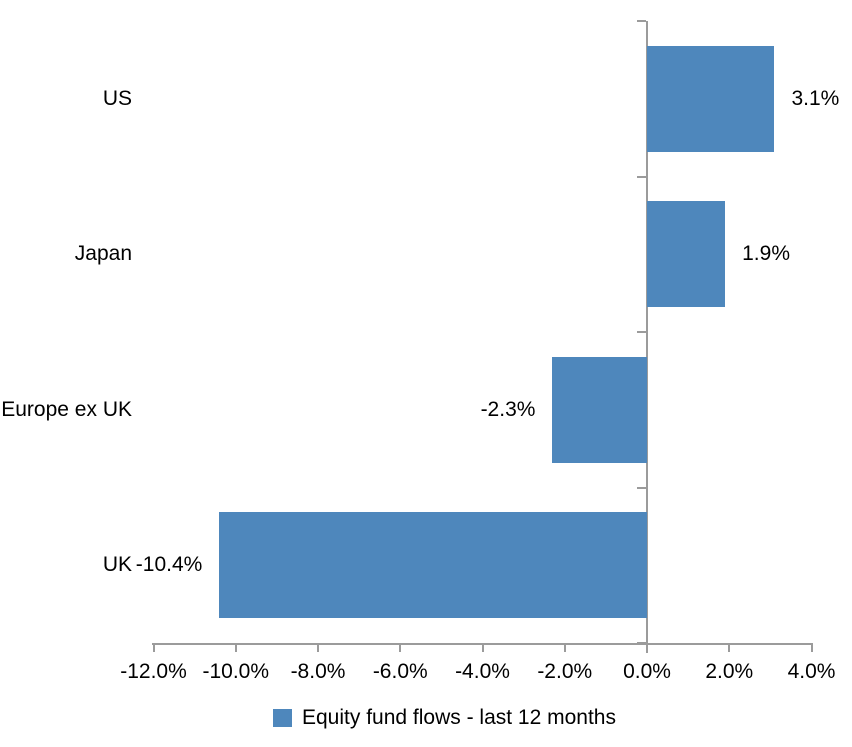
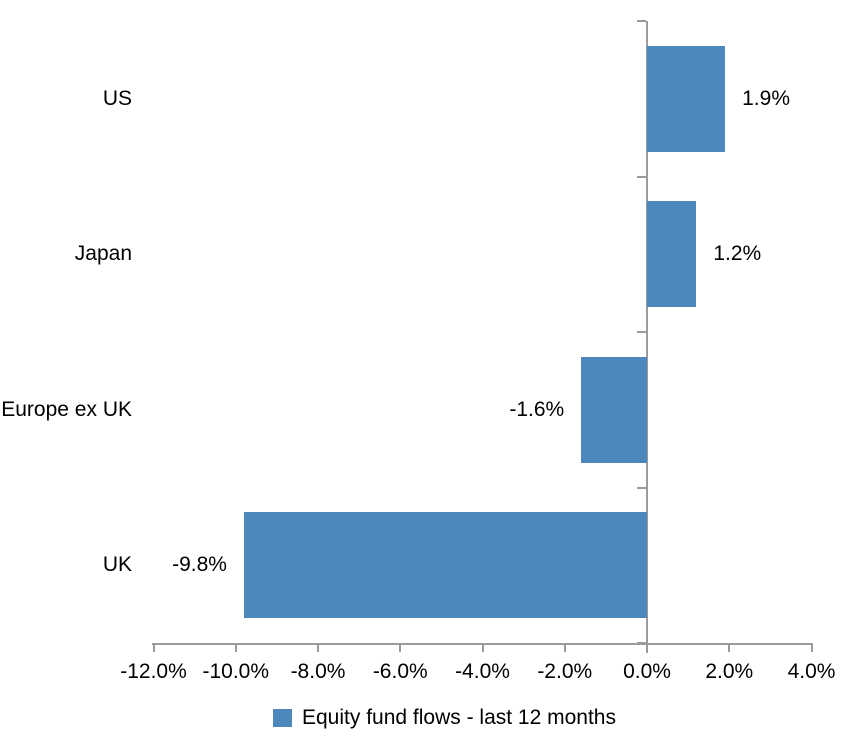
US: 3.1% -> 1.9%
Japan: 1.9% -> 1.2%
Europe ex UK: -2.3% -> -1.6%
UK: -10.4% -> -9.8%
